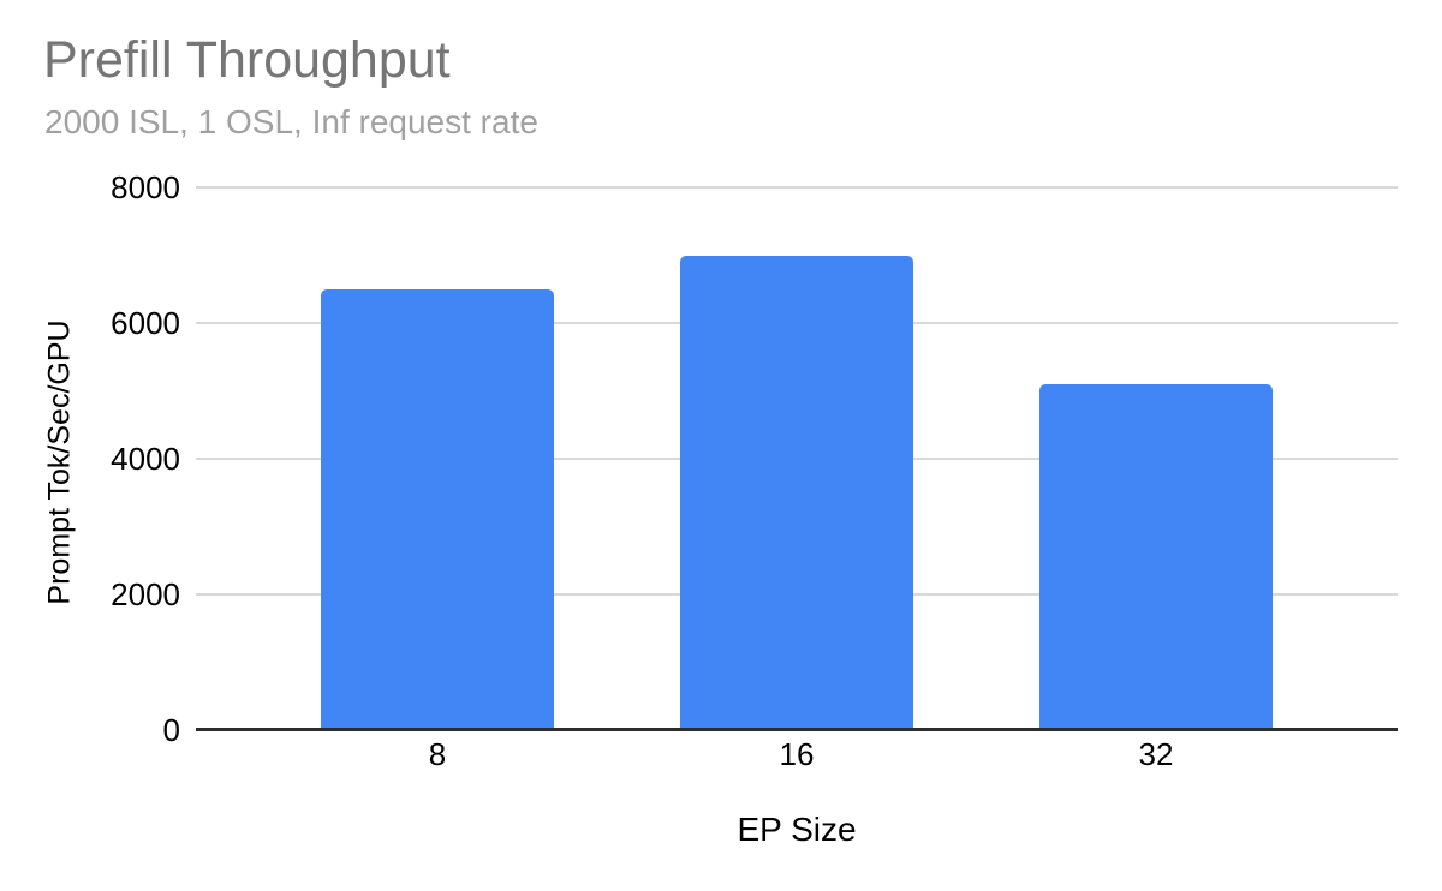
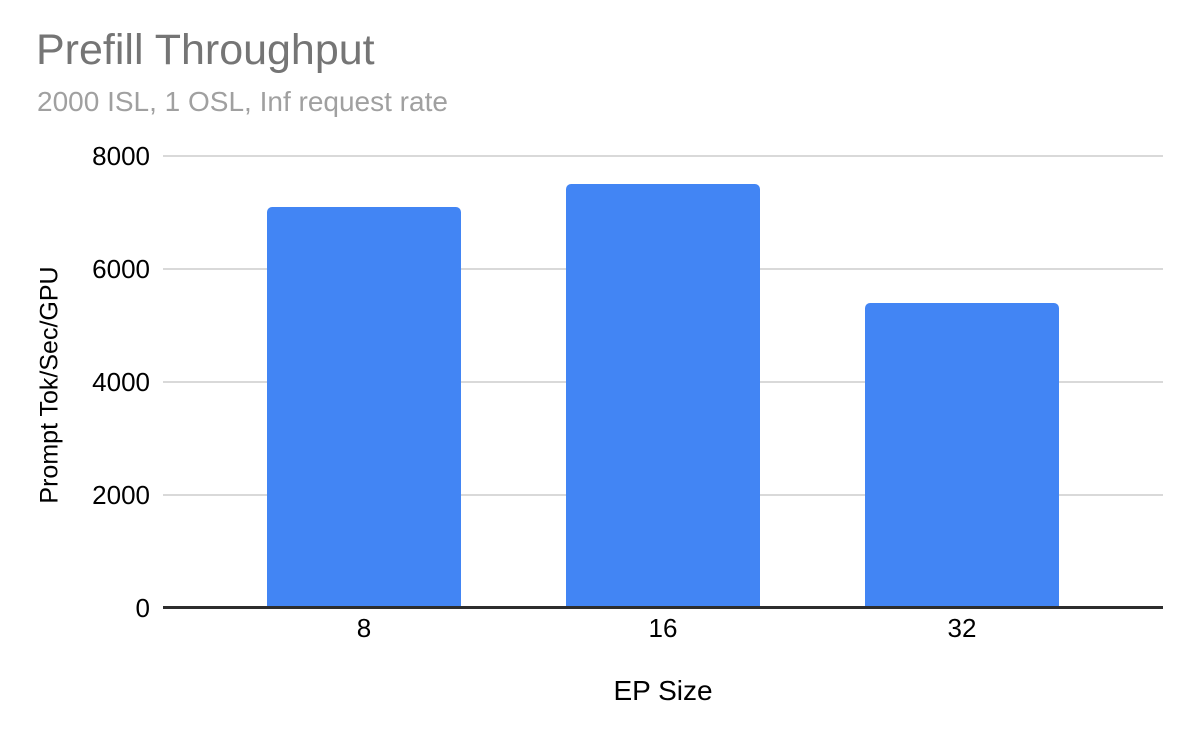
8: 6500 -> 7100
16: 7000 -> 7500
32: 5100 -> 5400
